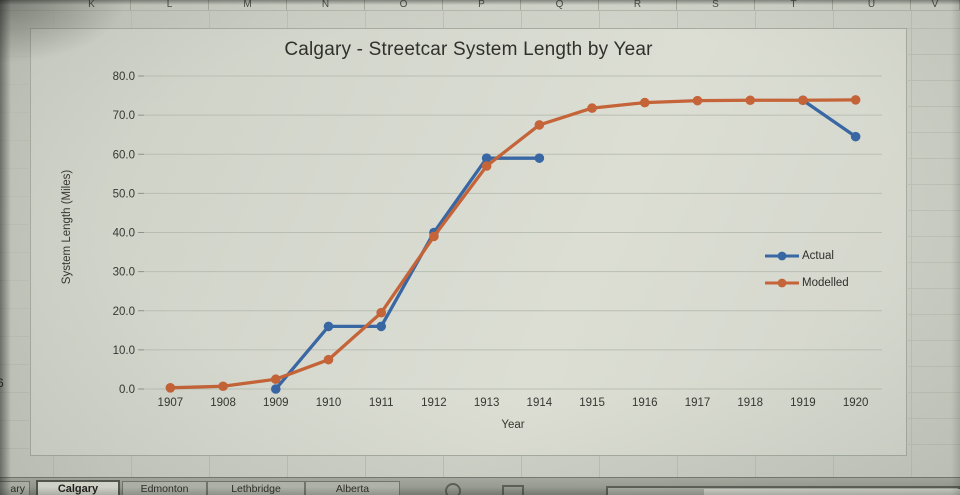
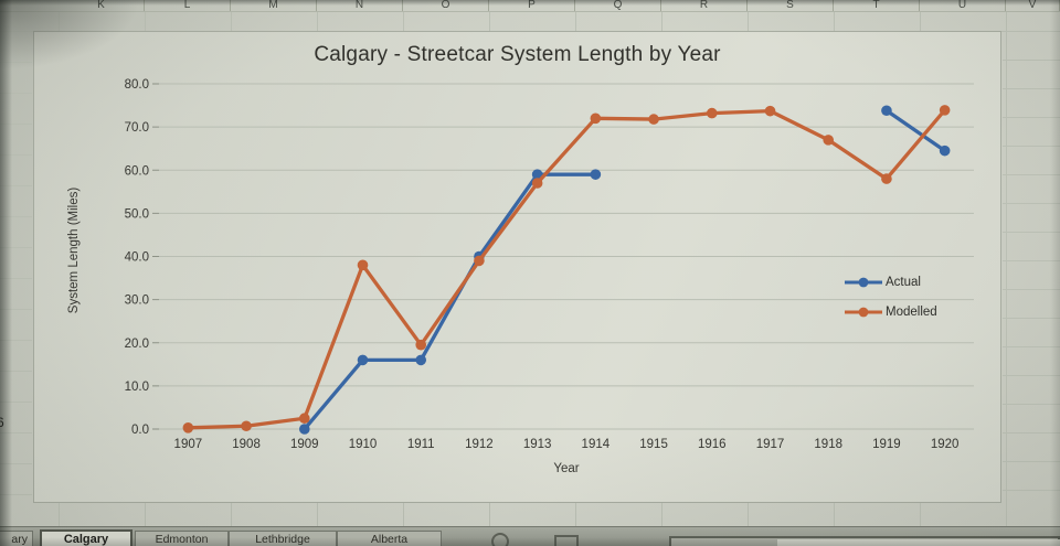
Modelled/1910: 8 -> 38
Modelled/1914: 68 -> 72
Modelled/1918: 74 -> 67
Modelled/1919: 74 -> 58
